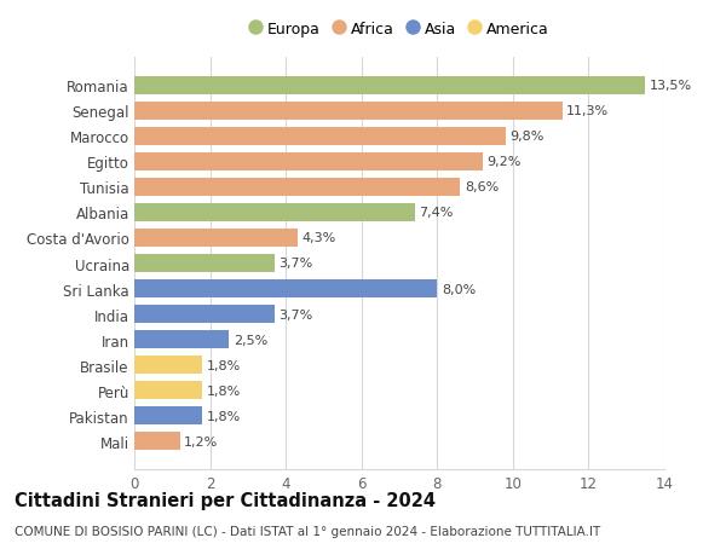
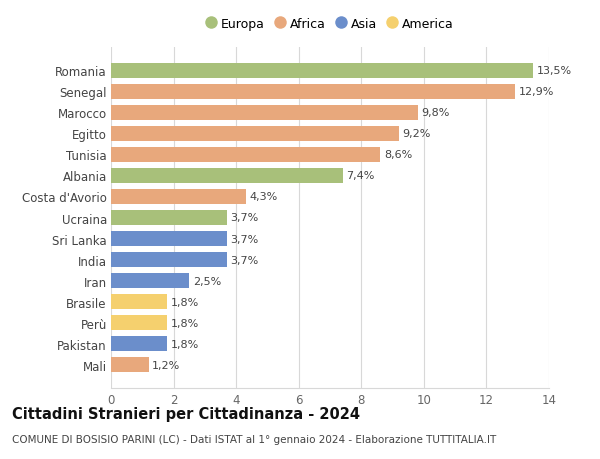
Senegal: 11,3% -> 12,9%
Sri Lanka: 8,0% -> 3,7%
